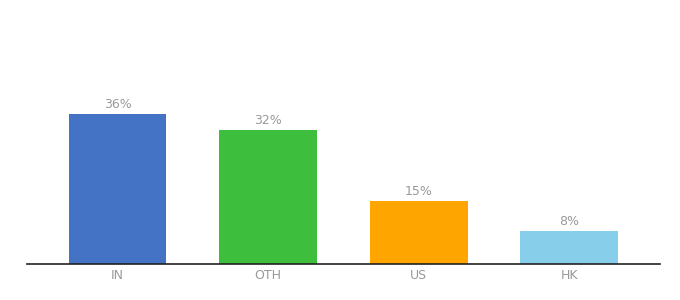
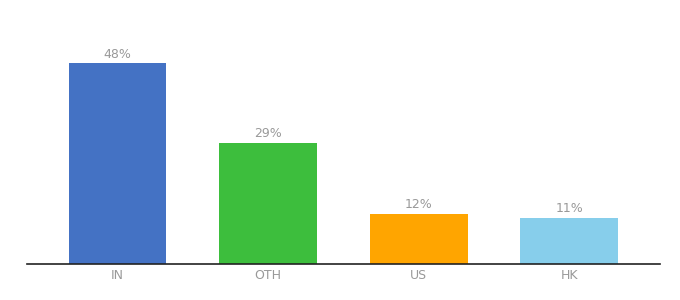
IN: 36% -> 48%
OTH: 32% -> 29%
US: 15% -> 12%
HK: 8% -> 11%
